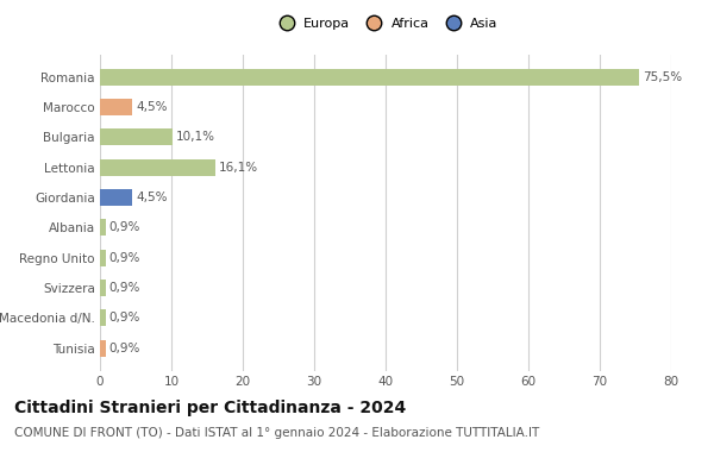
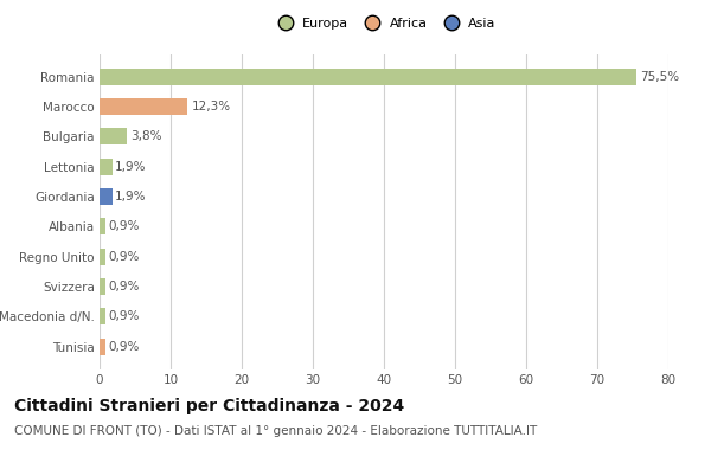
Marocco: 4,5% -> 12,3%
Bulgaria: 10,1% -> 3,8%
Lettonia: 16,1% -> 1,9%
Giordania: 4,5% -> 1,9%
